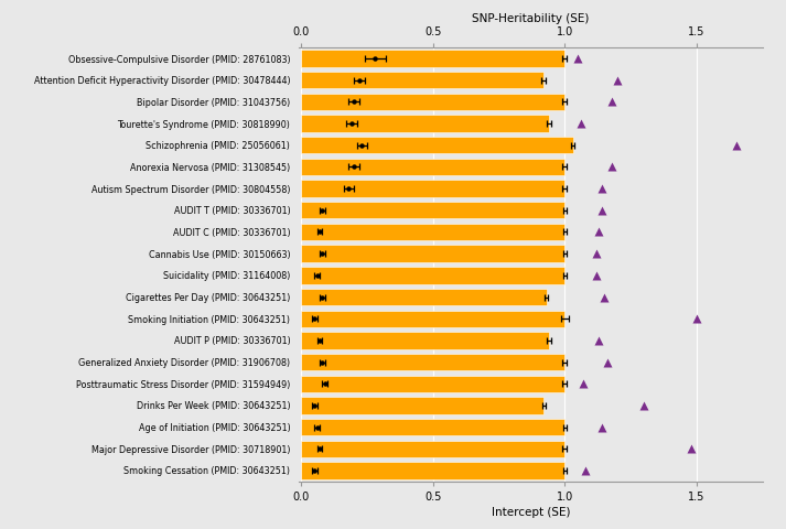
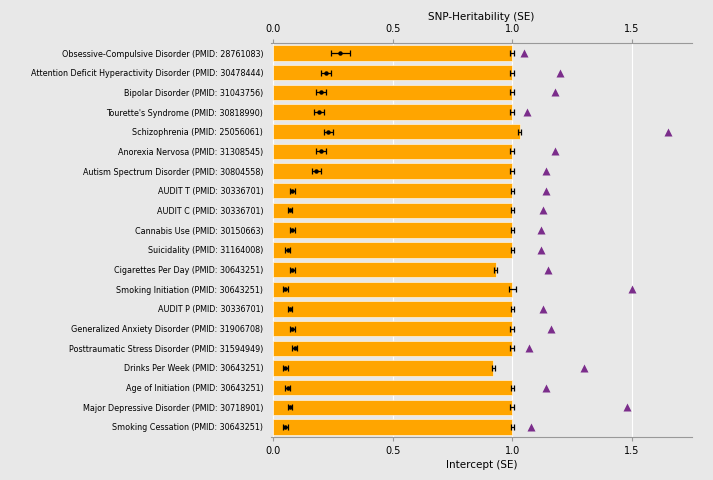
Attention Deficit Hyperactivity Disorder (PMID: 30478444): 0.92 -> 1.00
Tourette's Syndrome (PMID: 30818990): 0.94 -> 1.00
AUDIT P (PMID: 30336701): 0.94 -> 1.00
